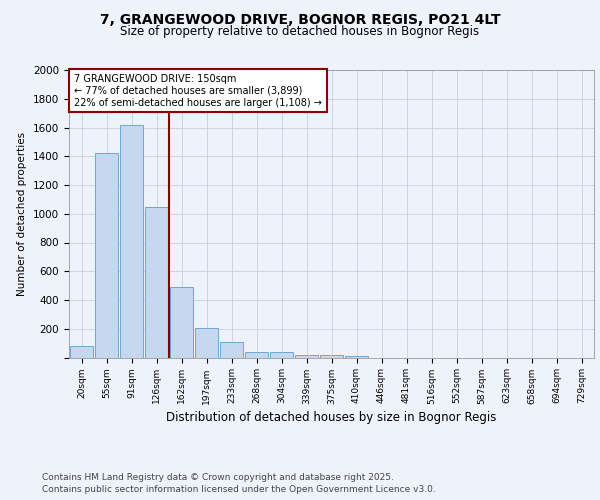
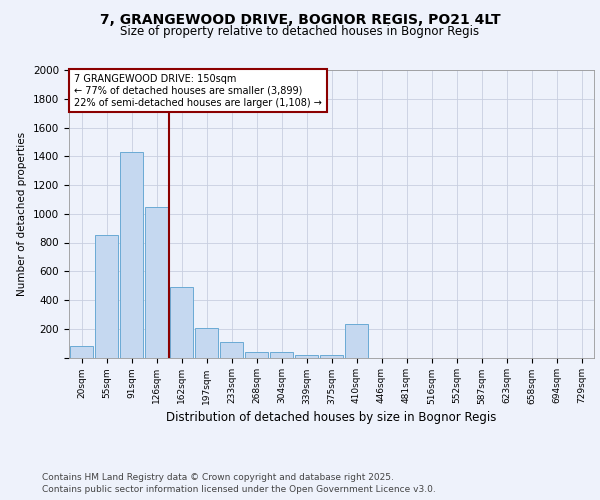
55sqm: 1420 -> 850
91sqm: 1620 -> 1430
410sqm: 10 -> 230
